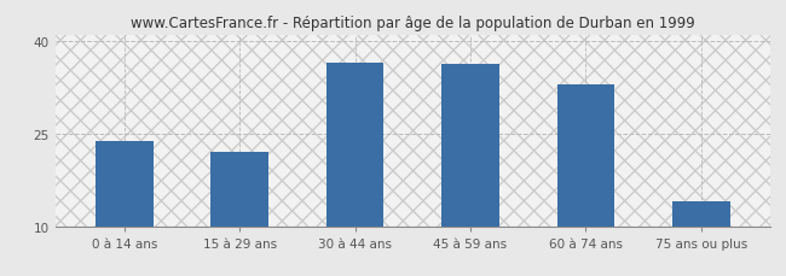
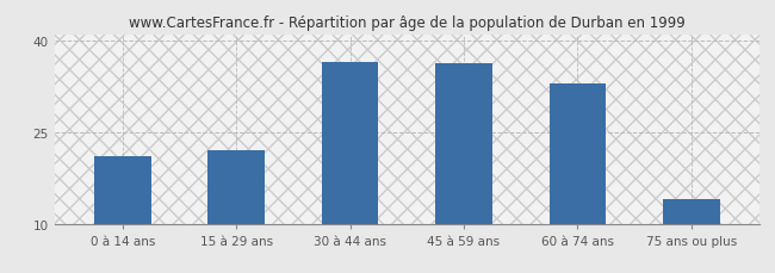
0 à 14 ans: 23.8 -> 21.0
